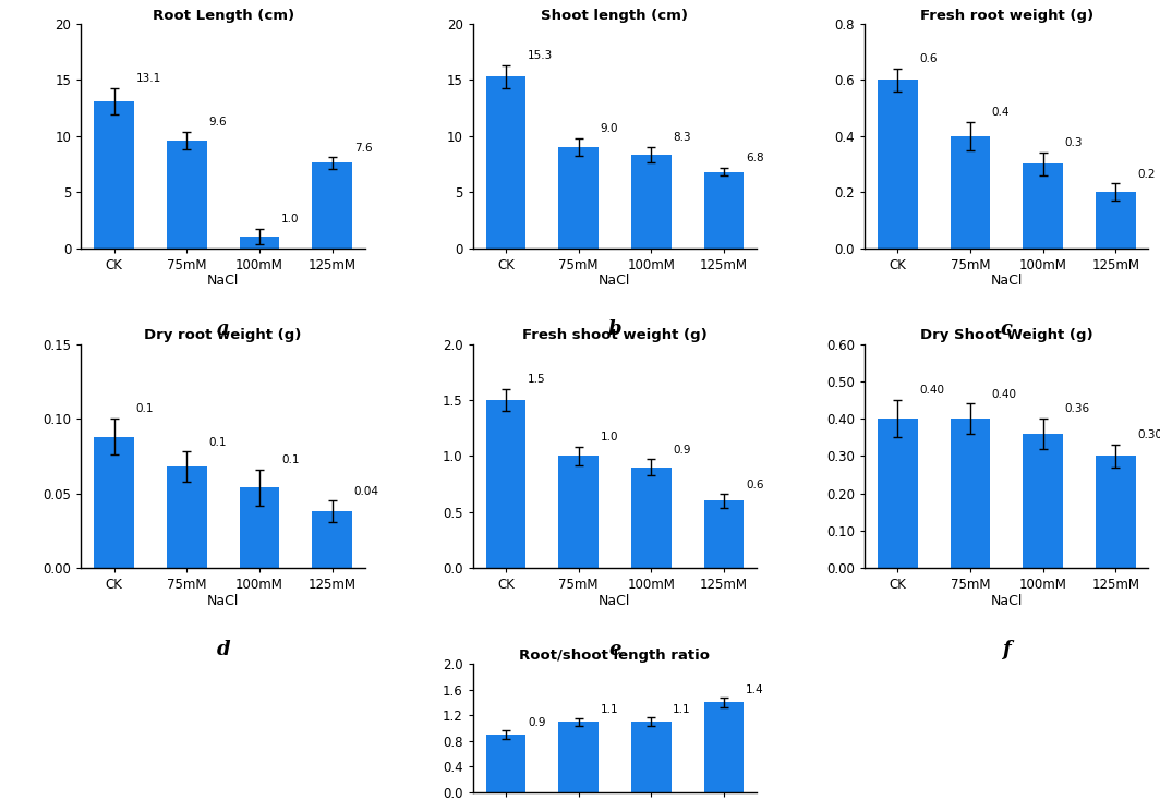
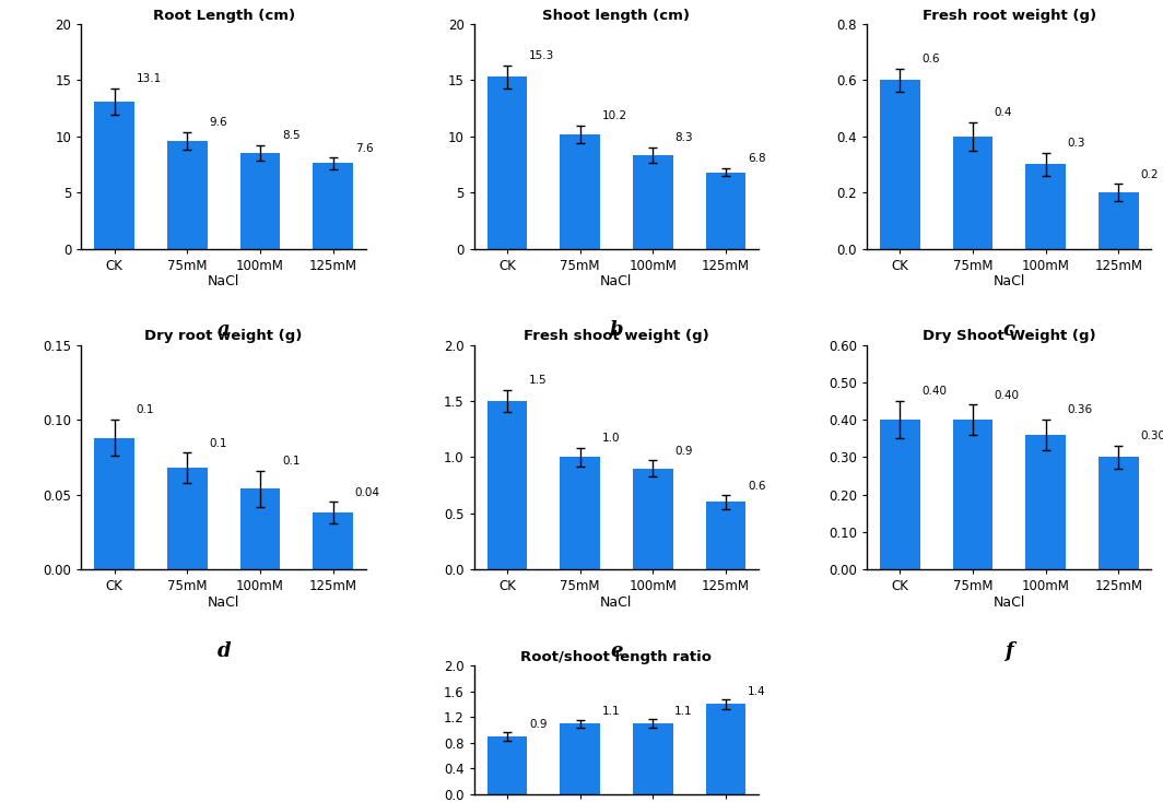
Root Length (cm)/100mM: 1.0 -> 8.5
Shoot length (cm)/75mM: 9.0 -> 10.2
